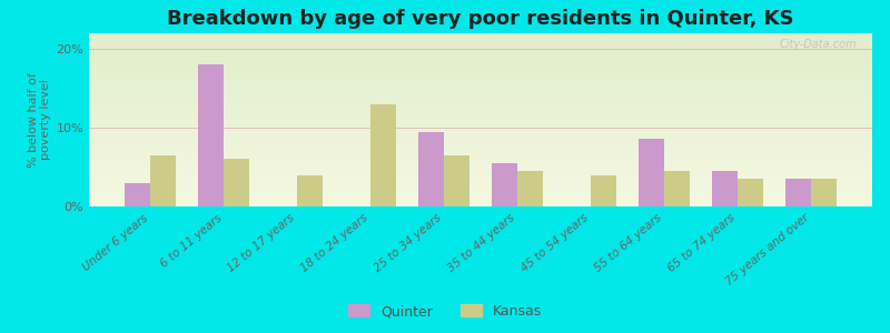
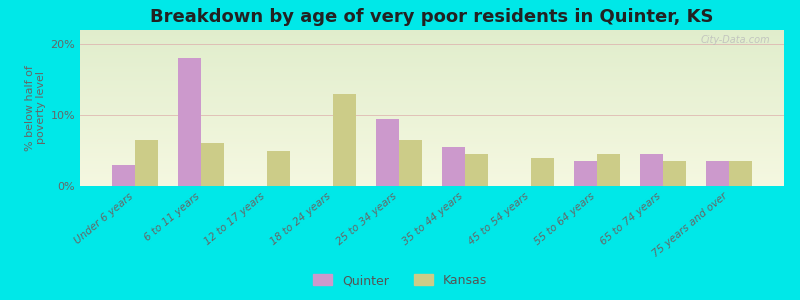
Kansas/12 to 17 years: 4.0% -> 5.0%
Quinter/55 to 64 years: 8.6% -> 3.5%
